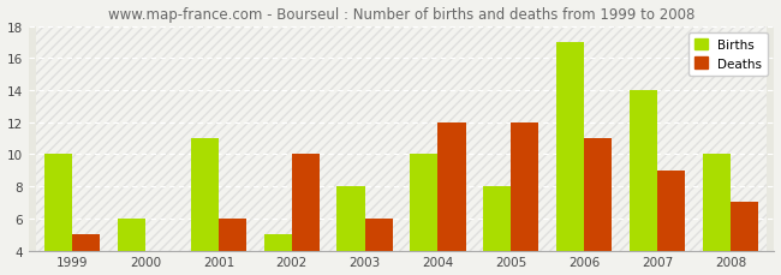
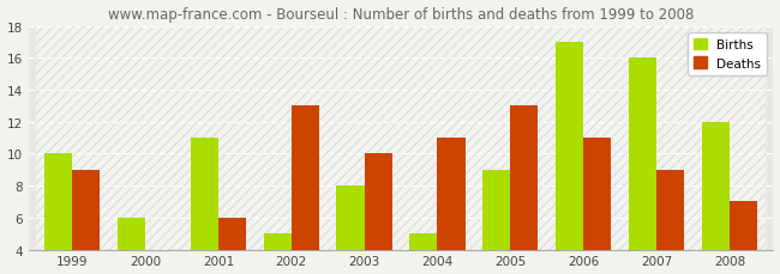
Deaths/1999: 5 -> 9
Deaths/2002: 10 -> 13
Deaths/2003: 6 -> 10
Births/2004: 10 -> 5
Deaths/2004: 12 -> 11
Births/2005: 8 -> 9
Deaths/2005: 12 -> 13
Births/2007: 14 -> 16
Births/2008: 10 -> 12
